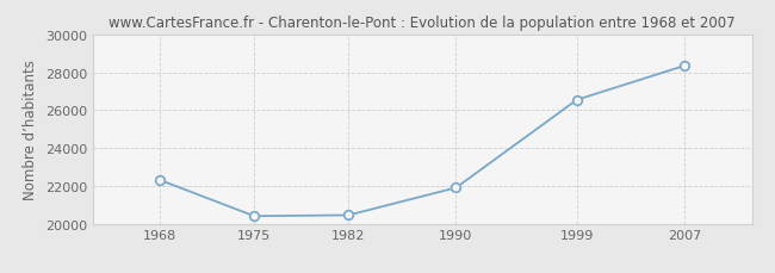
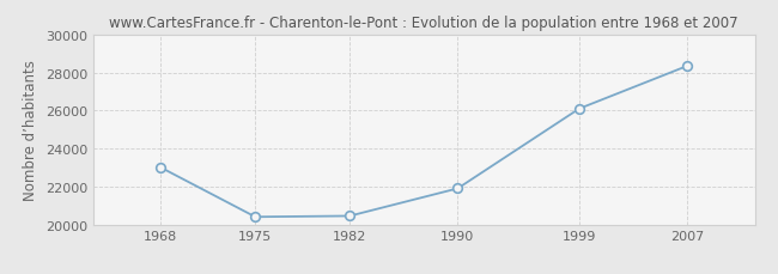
1968: 22300 -> 23000
1999: 26600 -> 26100
